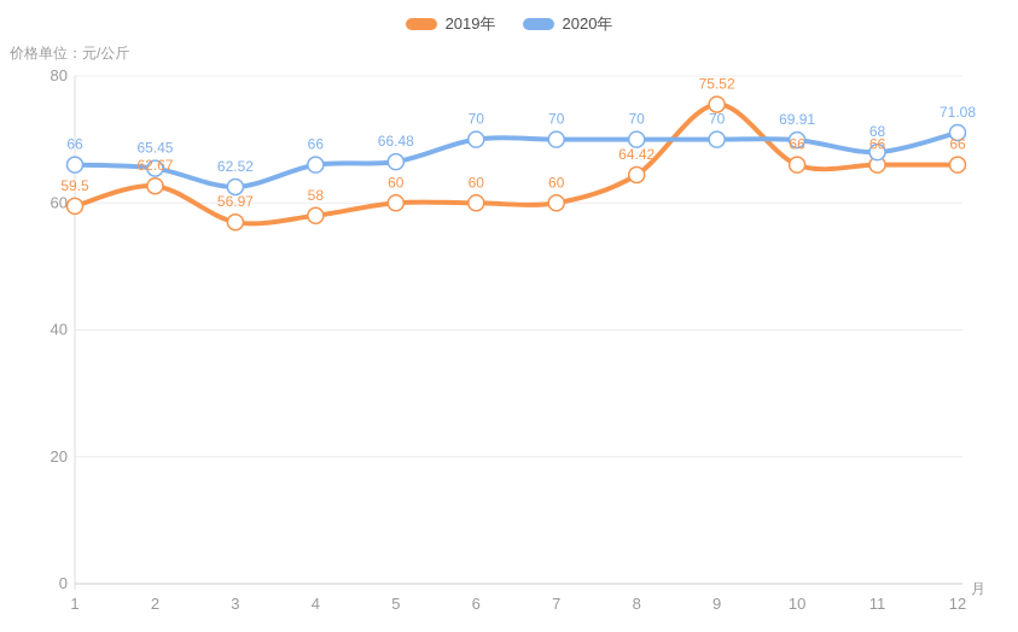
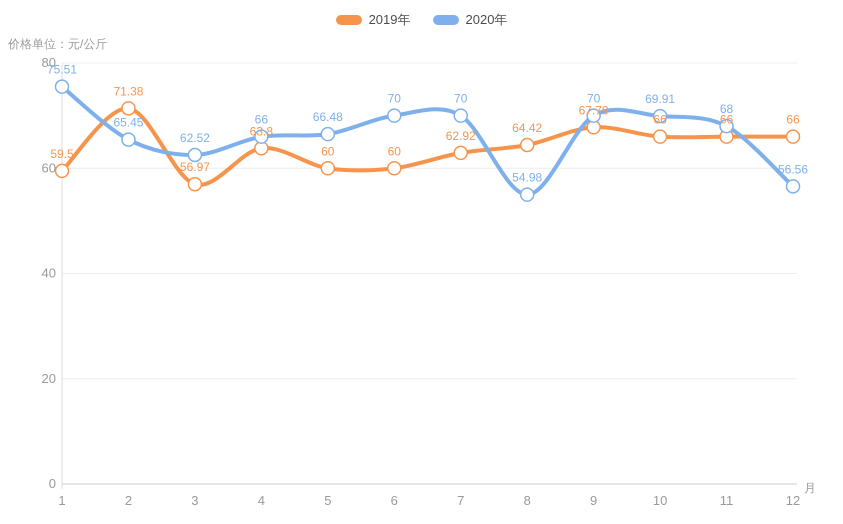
2020年/1: 66 -> 75.51
2019年/2: 62.67 -> 71.38
2019年/4: 58 -> 63.8
2019年/7: 60 -> 62.92
2020年/8: 70 -> 54.98
2019年/9: 75.52 -> 67.79
2020年/12: 71.08 -> 56.56
